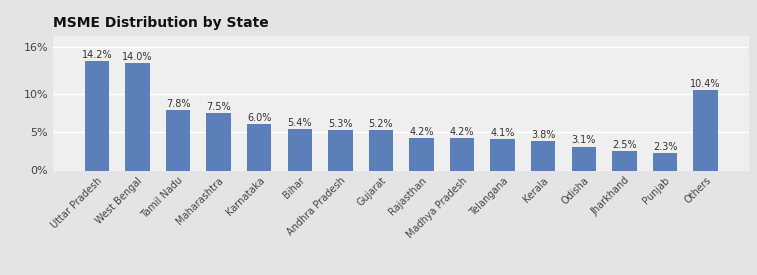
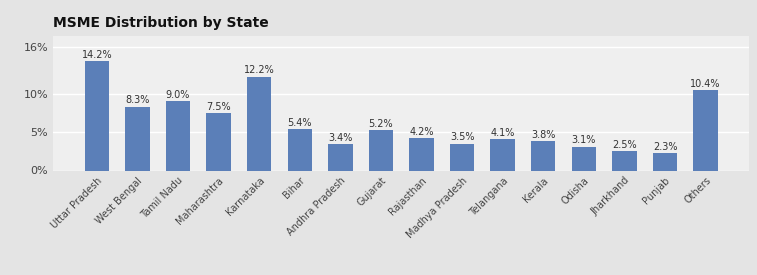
West Bengal: 14.0% -> 8.3%
Tamil Nadu: 7.8% -> 9.0%
Karnataka: 6.0% -> 12.2%
Andhra Pradesh: 5.3% -> 3.4%
Madhya Pradesh: 4.2% -> 3.5%
